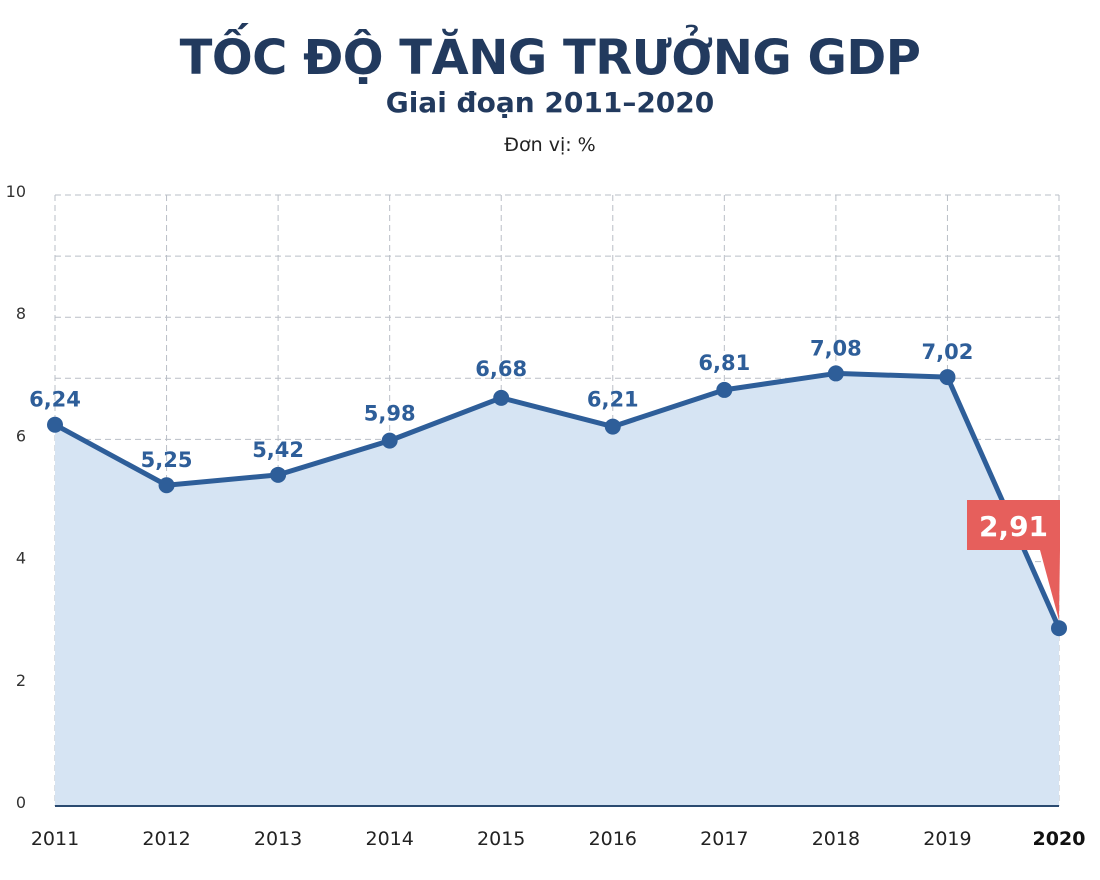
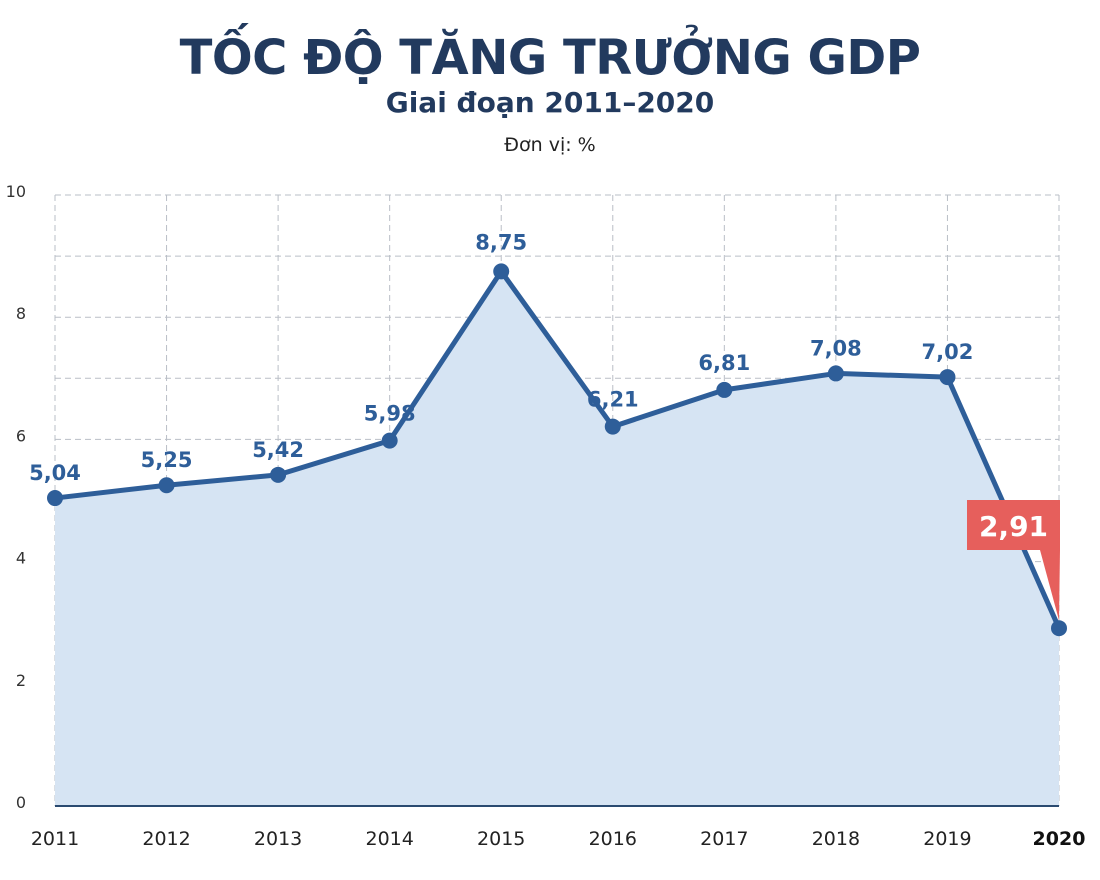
2011: 6,24 -> 5,04
2015: 6,68 -> 8,75
